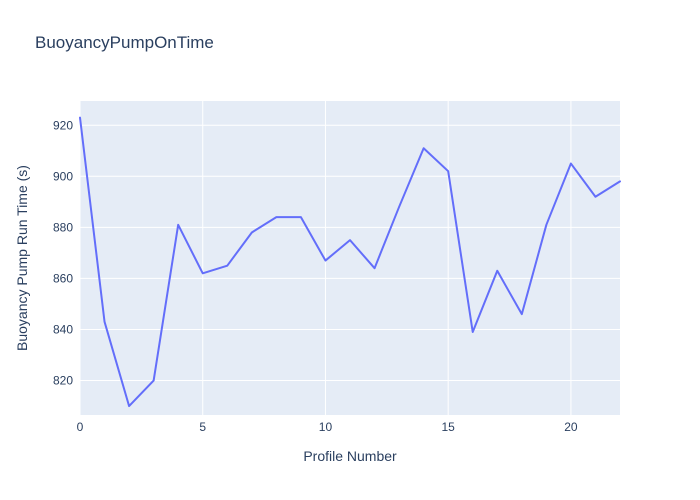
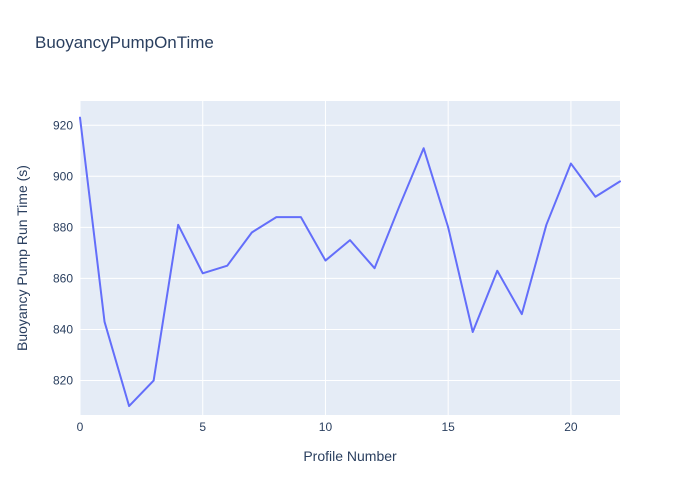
15: 902 -> 880
